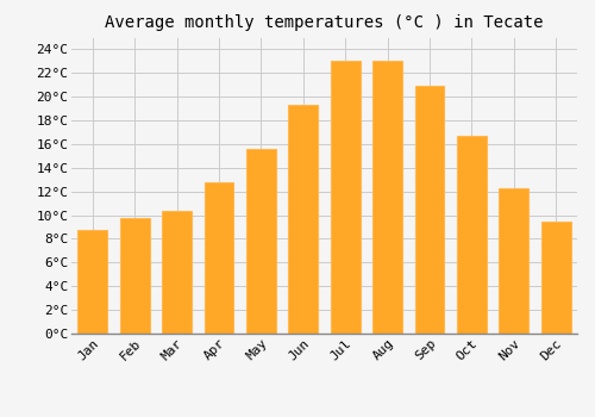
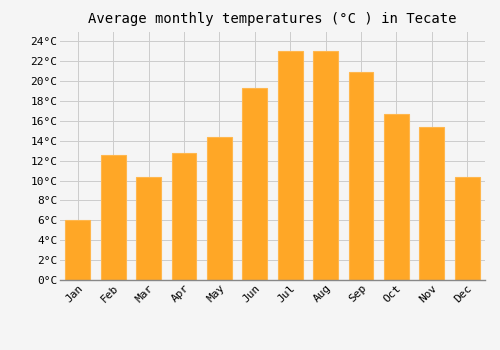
Jan: 8.8°C -> 6.0°C
Feb: 9.8°C -> 12.6°C
May: 15.6°C -> 14.4°C
Nov: 12.3°C -> 15.4°C
Dec: 9.5°C -> 10.4°C
